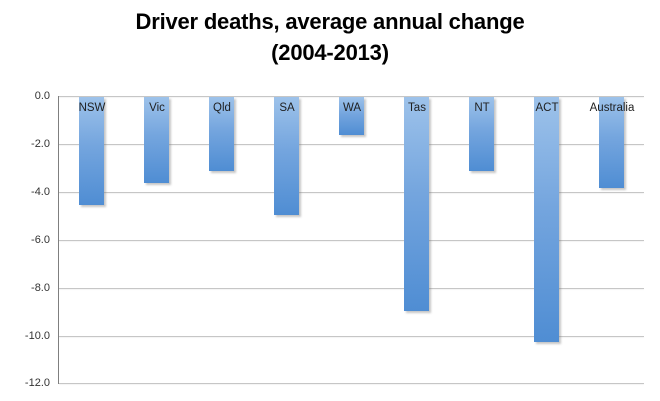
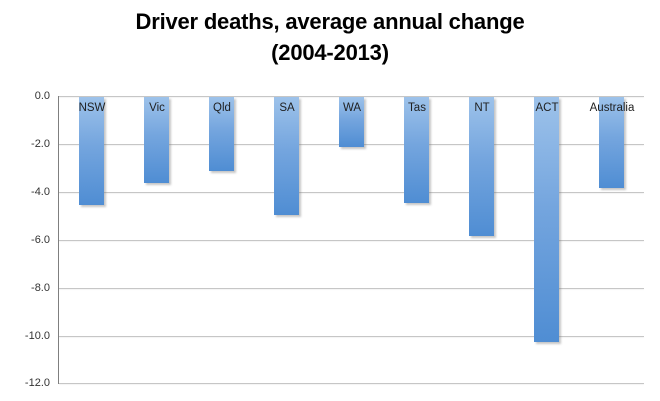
WA: -1.6 -> -2.1
Tas: -8.9 -> -4.4
NT: -3.1 -> -5.8
